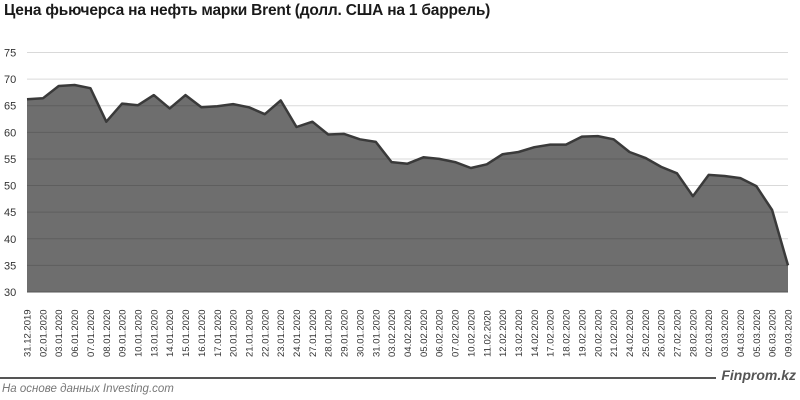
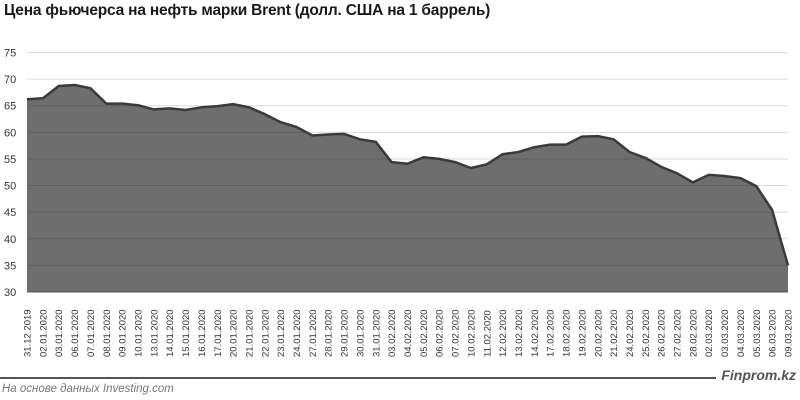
08.01.2020: 62 -> 65
13.01.2020: 67 -> 64
15.01.2020: 67 -> 64
23.01.2020: 66 -> 62
27.01.2020: 62 -> 59
28.02.2020: 48 -> 51
